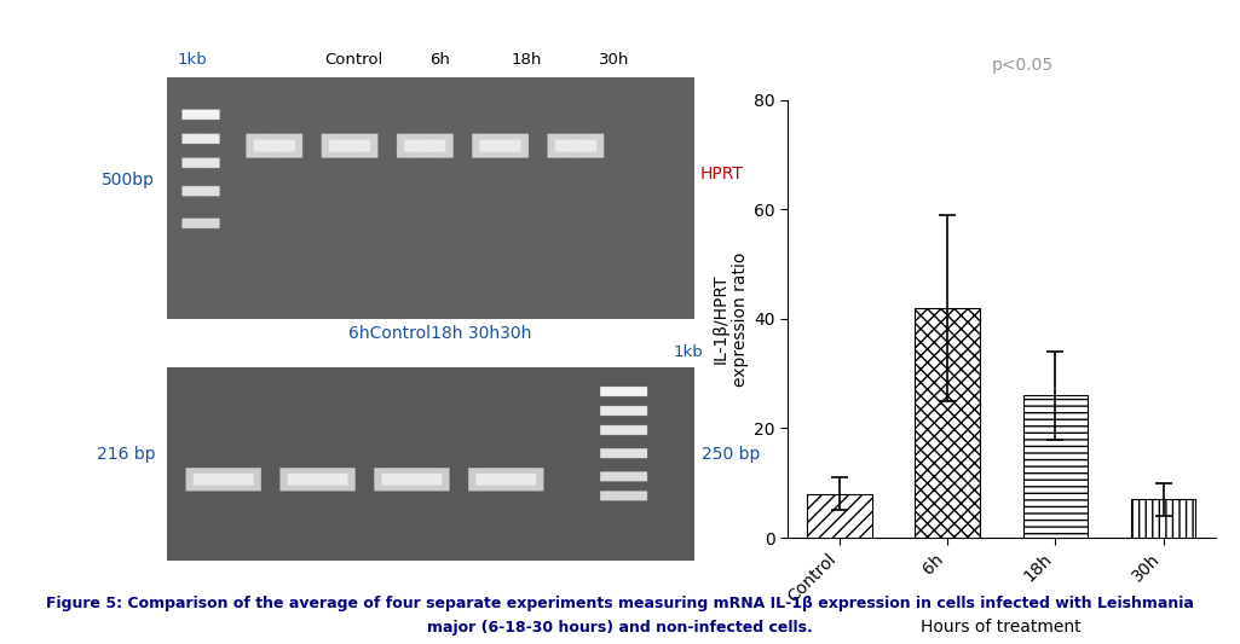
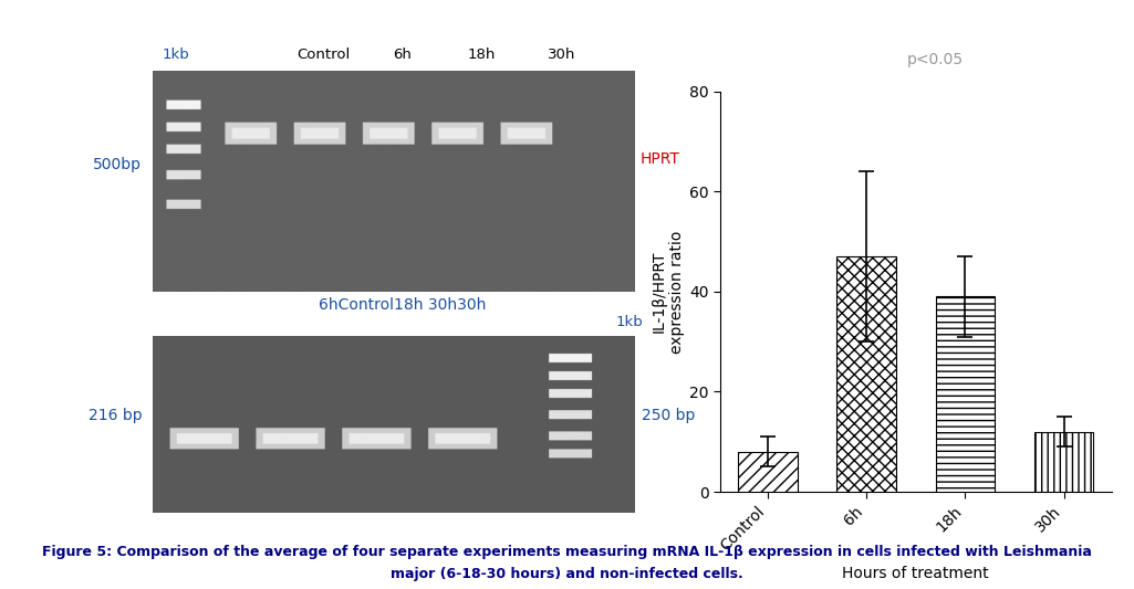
6h: 42 -> 47
18h: 26 -> 39
30h: 7 -> 12
